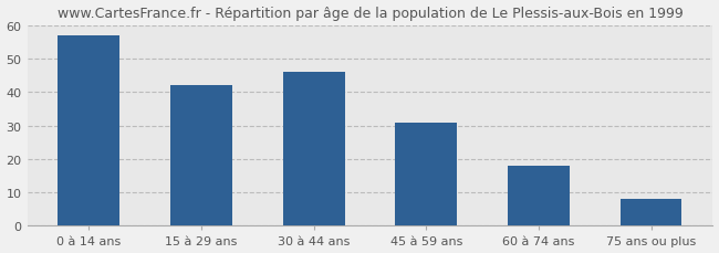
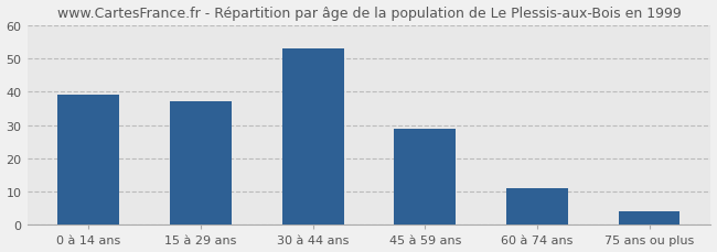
0 à 14 ans: 57 -> 39
15 à 29 ans: 42 -> 37
30 à 44 ans: 46 -> 53
45 à 59 ans: 31 -> 29
60 à 74 ans: 18 -> 11
75 ans ou plus: 8 -> 4
